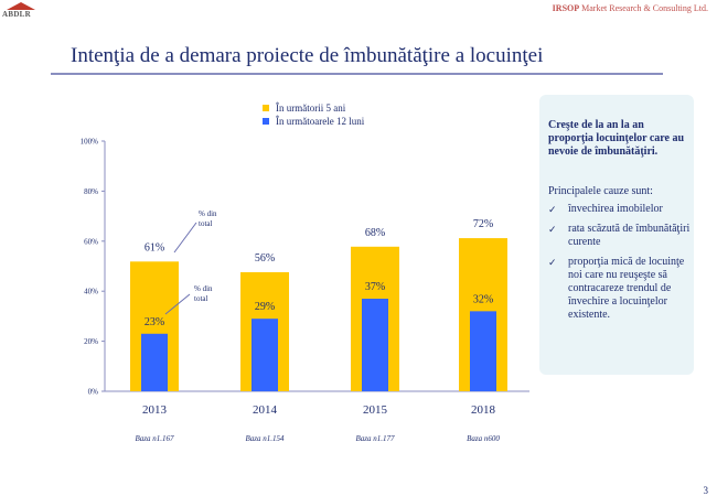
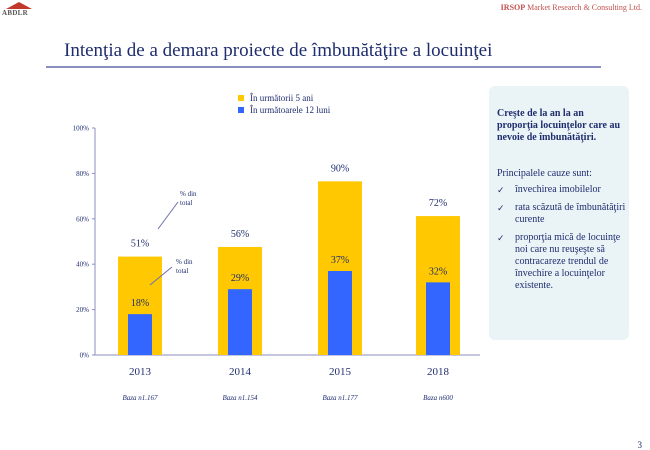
În următorii 5 ani/2013: 61% -> 51%
În următoarele 12 luni/2013: 23% -> 18%
În următorii 5 ani/2015: 68% -> 90%
